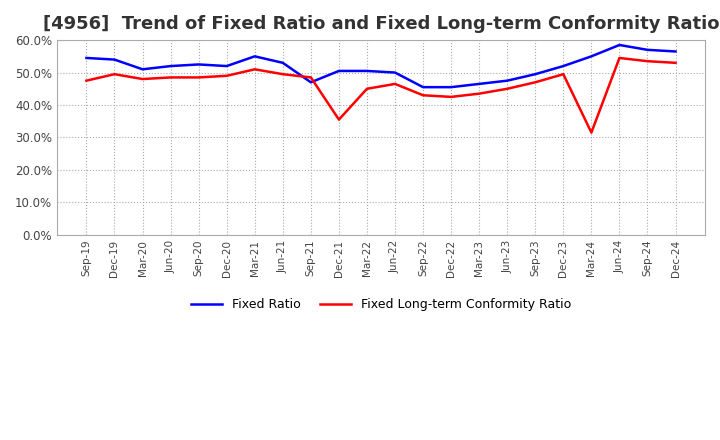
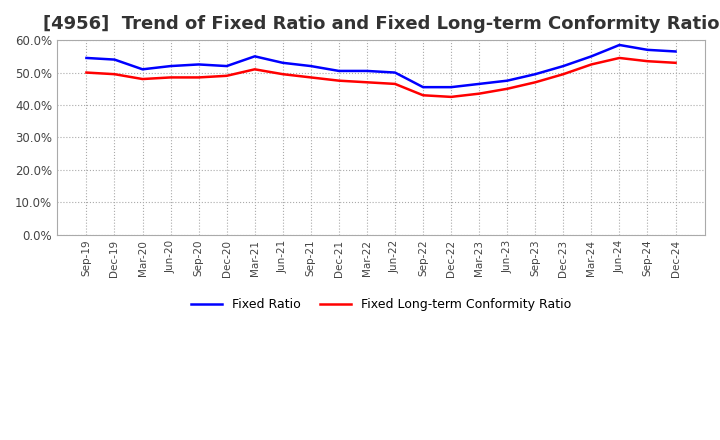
Fixed Long-term Conformity Ratio/Sep-19: 47.5% -> 50.0%
Fixed Ratio/Sep-21: 47.0% -> 52.0%
Fixed Long-term Conformity Ratio/Dec-21: 35.5% -> 47.5%
Fixed Long-term Conformity Ratio/Mar-22: 45.0% -> 47.0%
Fixed Long-term Conformity Ratio/Mar-24: 31.5% -> 52.5%
